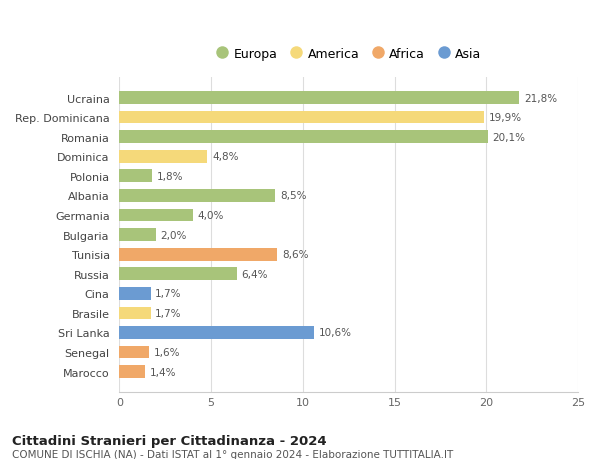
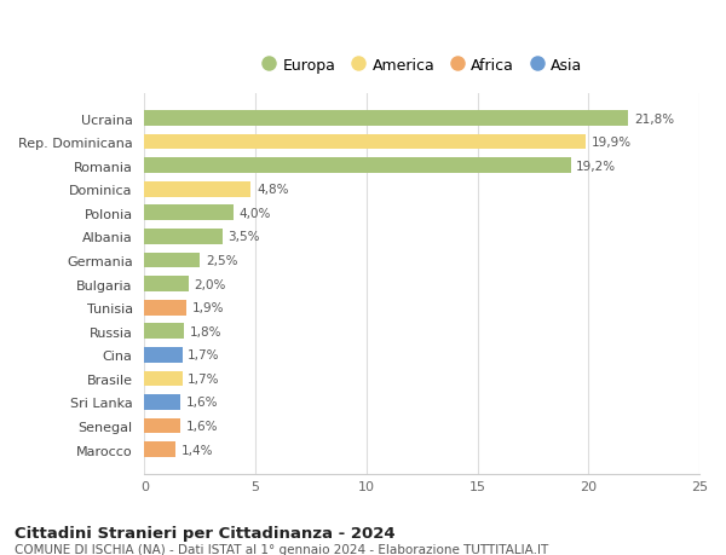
Romania: 20,1% -> 19,2%
Polonia: 1,8% -> 4,0%
Albania: 8,5% -> 3,5%
Germania: 4,0% -> 2,5%
Tunisia: 8,6% -> 1,9%
Russia: 6,4% -> 1,8%
Sri Lanka: 10,6% -> 1,6%
